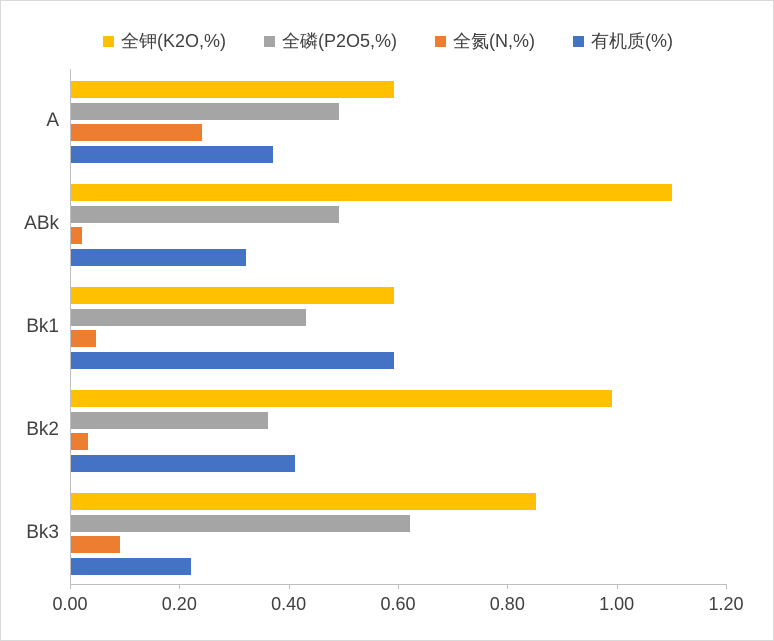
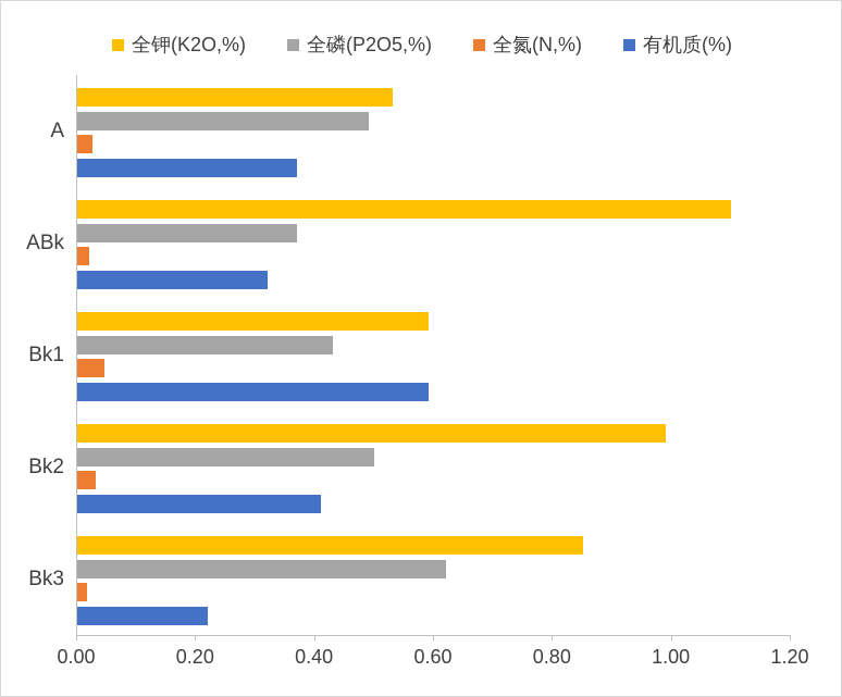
全钾(K2O,%)/A: 0.59 -> 0.53
全氮(N,%)/A: 0.24 -> 0.03
全磷(P2O5,%)/ABk: 0.49 -> 0.37
全磷(P2O5,%)/Bk2: 0.36 -> 0.50
全氮(N,%)/Bk3: 0.09 -> 0.02
